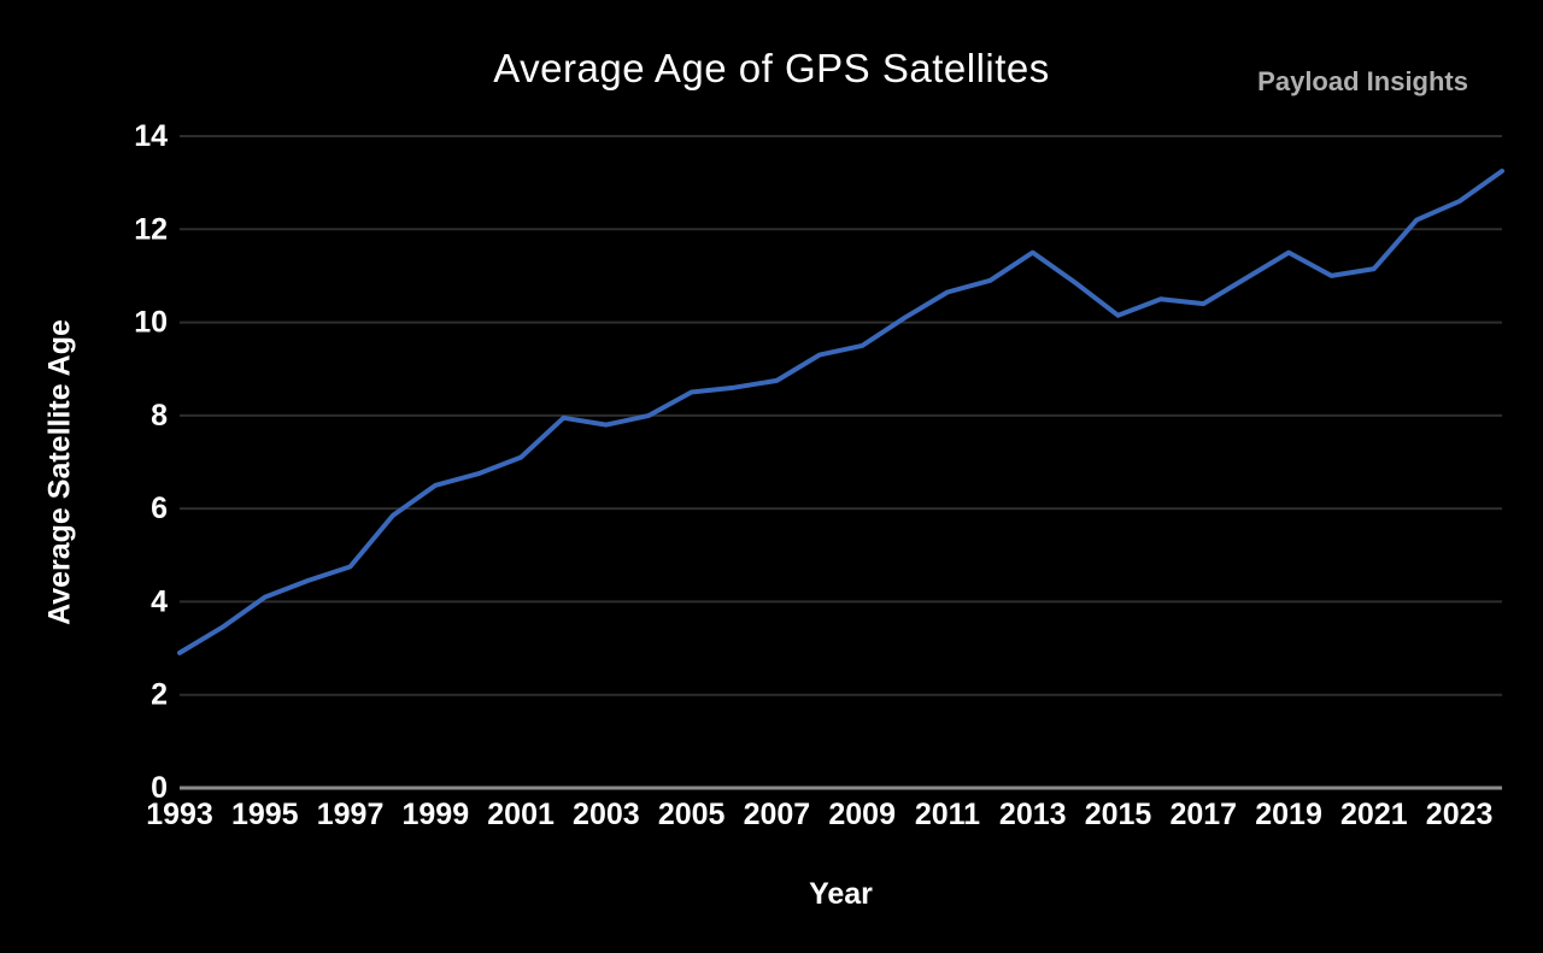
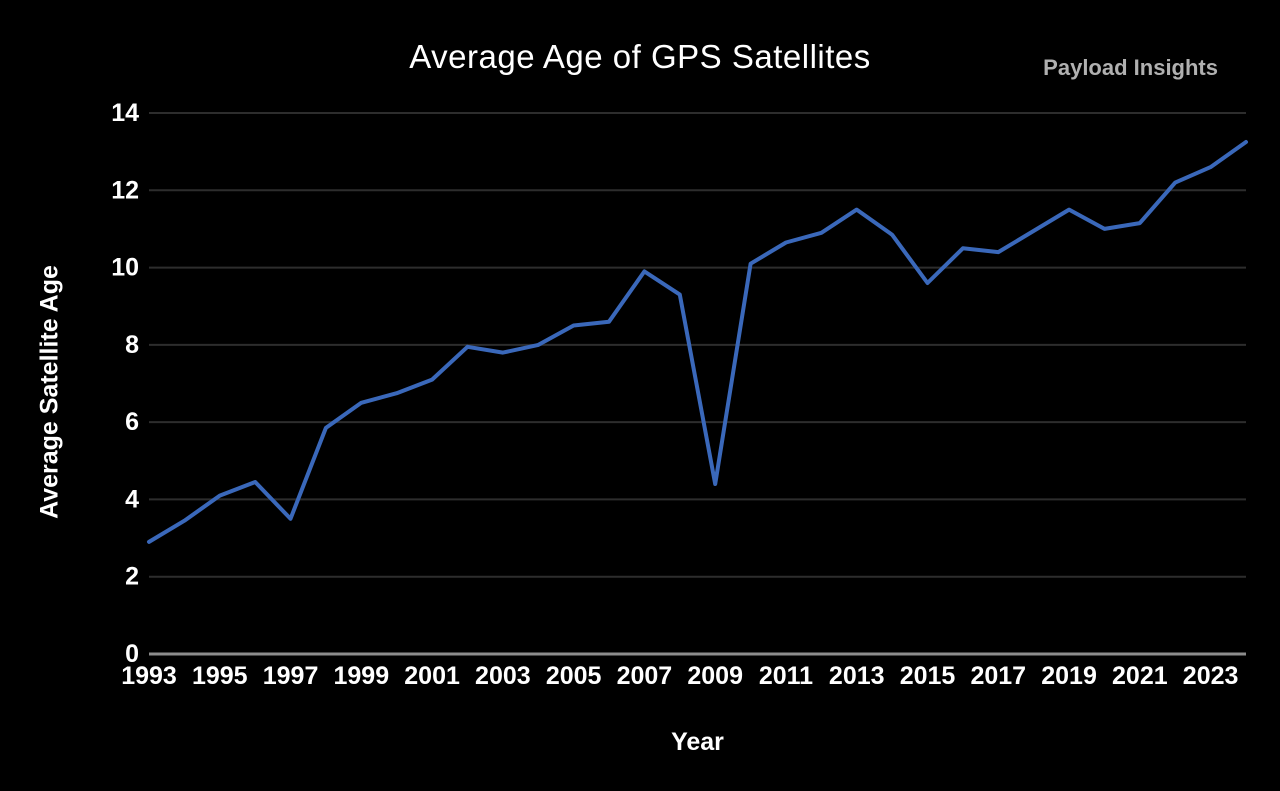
1997: 4.8 -> 3.5
2007: 8.8 -> 9.9
2009: 9.5 -> 4.4
2015: 10.2 -> 9.6
